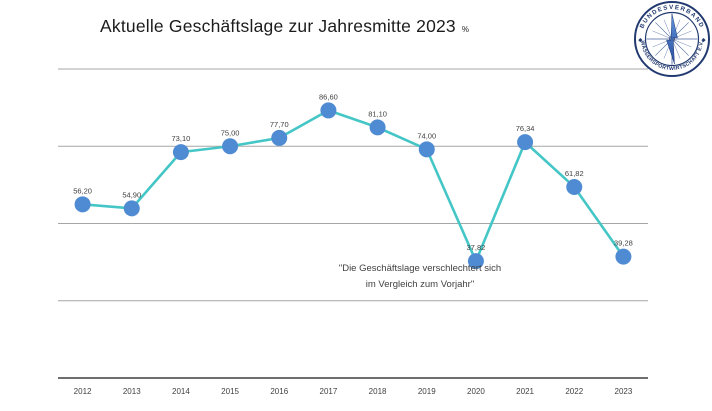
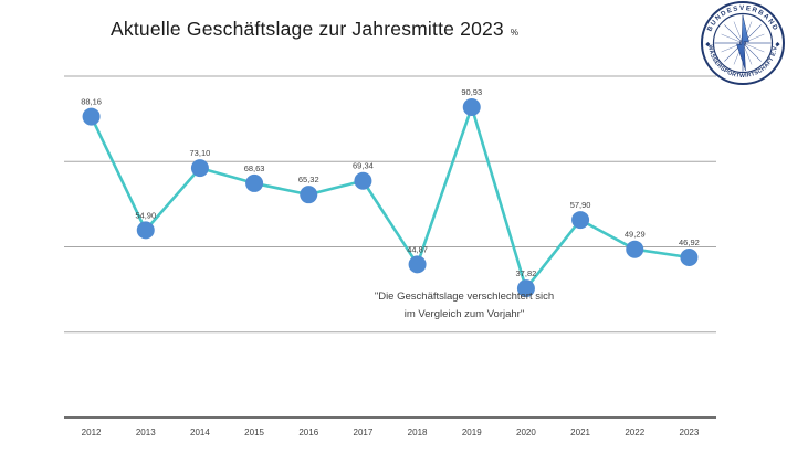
2012: 56,20 -> 88,16
2015: 75,00 -> 68,63
2016: 77,70 -> 65,32
2017: 86,60 -> 69,34
2018: 81,10 -> 44,87
2019: 74,00 -> 90,93
2021: 76,34 -> 57,90
2022: 61,82 -> 49,29
2023: 39,28 -> 46,92
